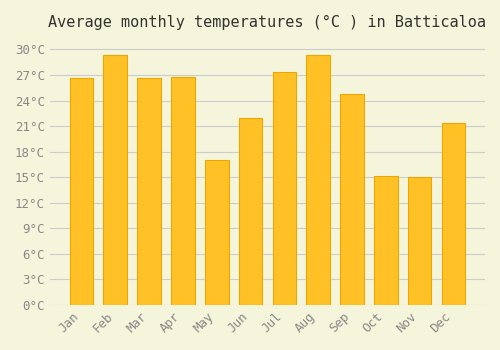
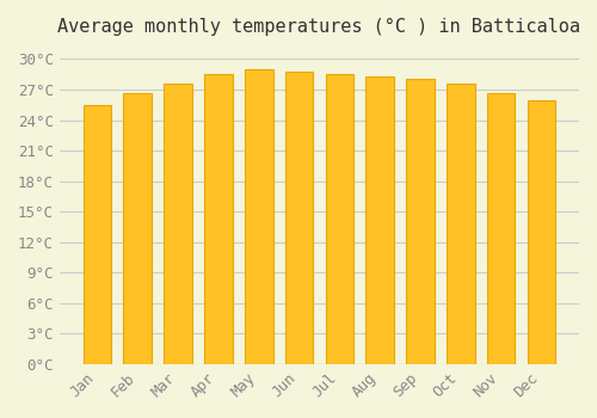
Jan: 26.6°C -> 25.5°C
Feb: 29.4°C -> 26.6°C
Mar: 26.6°C -> 27.6°C
Apr: 26.8°C -> 28.5°C
May: 17.0°C -> 29.0°C
Jun: 22.0°C -> 28.8°C
Jul: 27.4°C -> 28.5°C
Aug: 29.4°C -> 28.3°C
Sep: 24.8°C -> 28.1°C
Oct: 15.2°C -> 27.6°C
Nov: 15.0°C -> 26.6°C
Dec: 21.4°C -> 25.9°C
